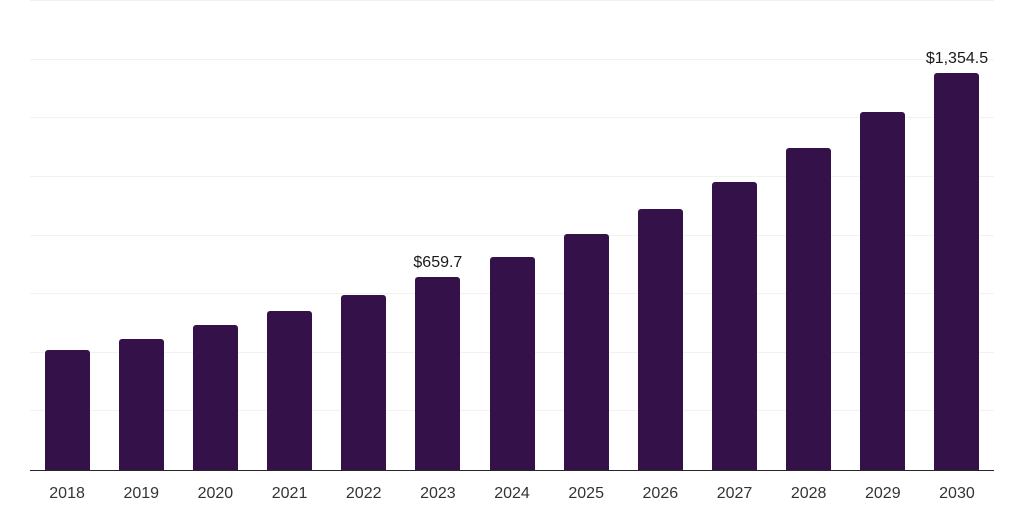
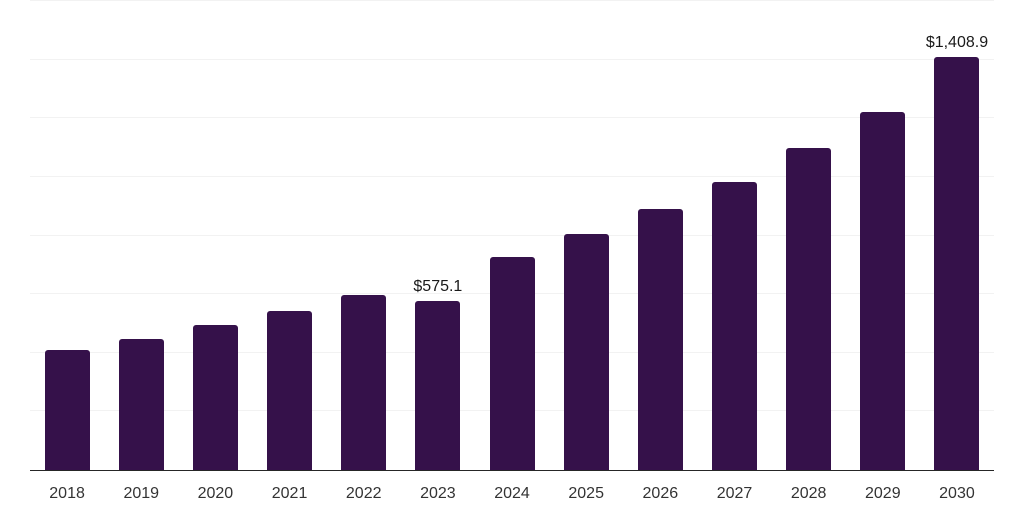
2023: $659.7 -> $575.1
2030: $1,354.5 -> $1,408.9
